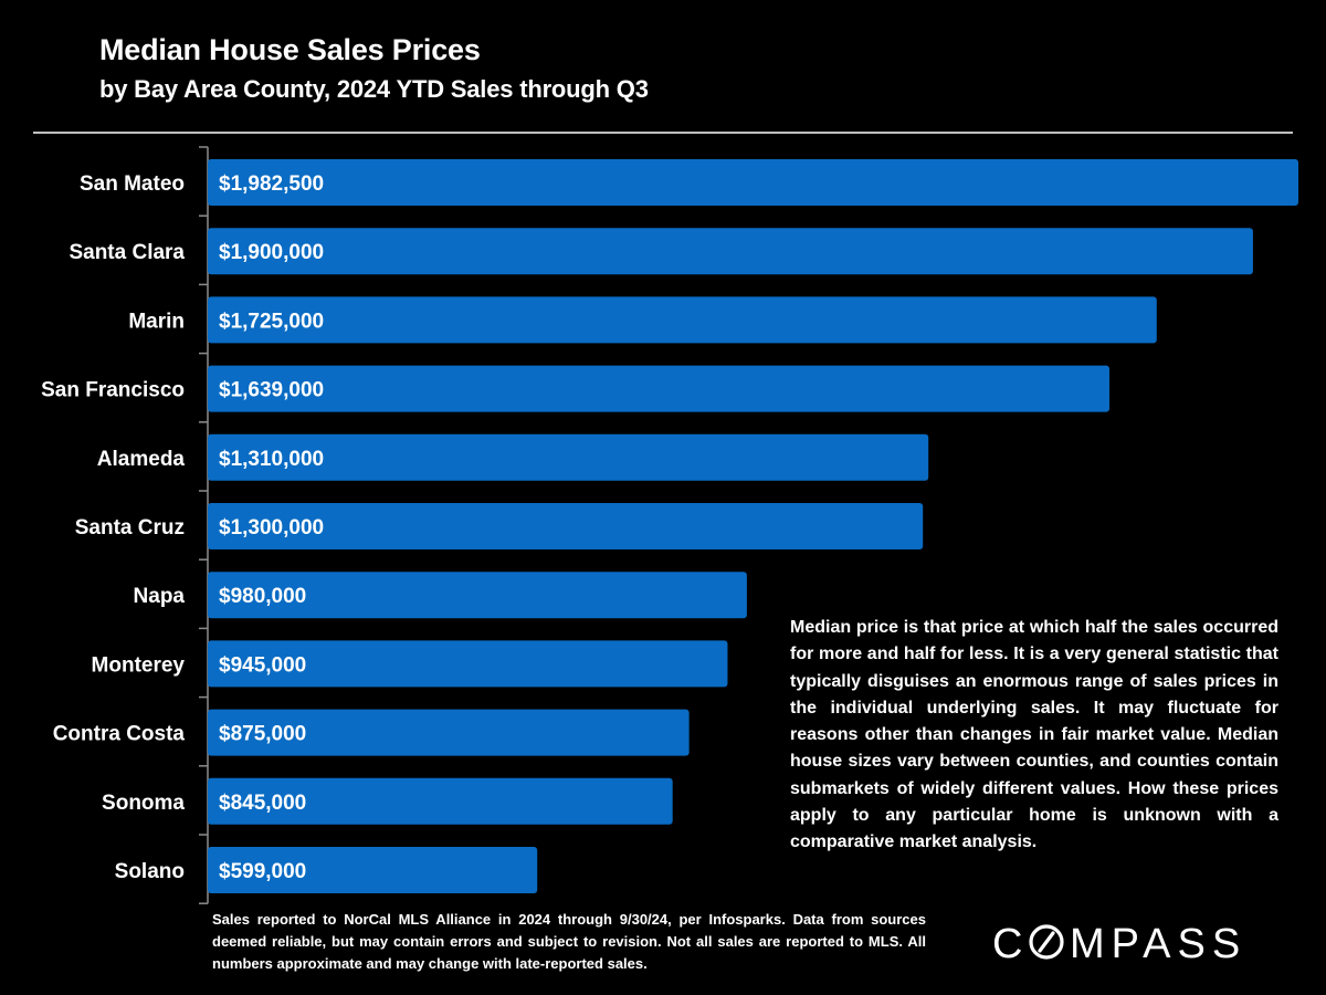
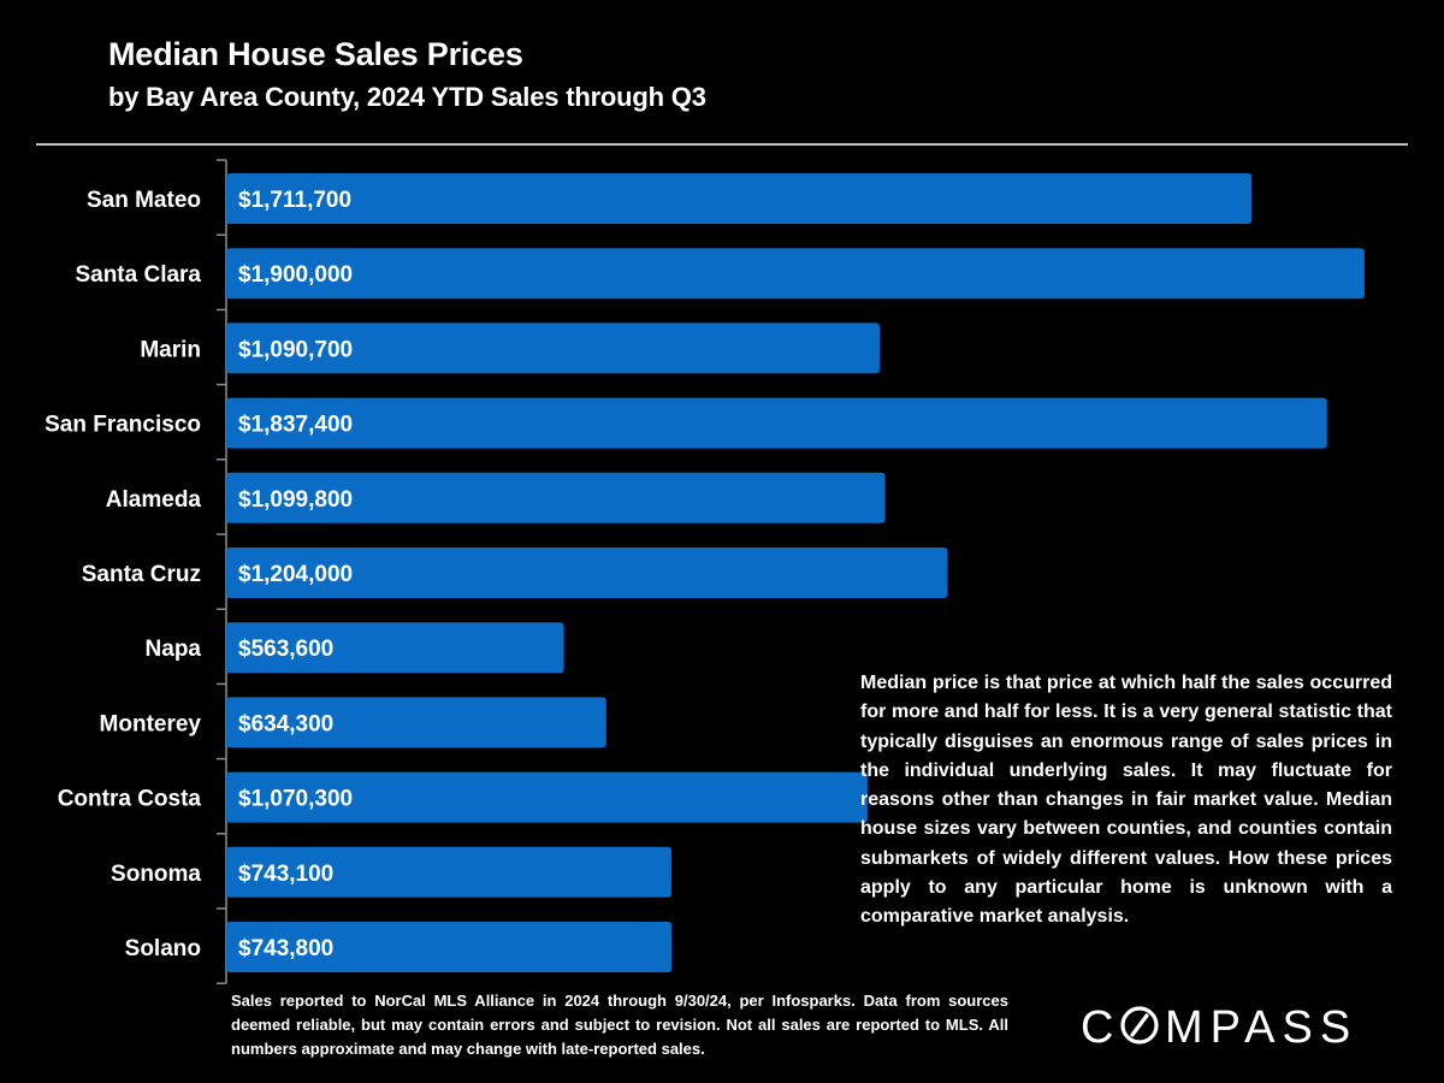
San Mateo: $1,982,500 -> $1,711,700
Marin: $1,725,000 -> $1,090,700
San Francisco: $1,639,000 -> $1,837,400
Alameda: $1,310,000 -> $1,099,800
Santa Cruz: $1,300,000 -> $1,204,000
Napa: $980,000 -> $563,600
Monterey: $945,000 -> $634,300
Contra Costa: $875,000 -> $1,070,300
Sonoma: $845,000 -> $743,100
Solano: $599,000 -> $743,800
